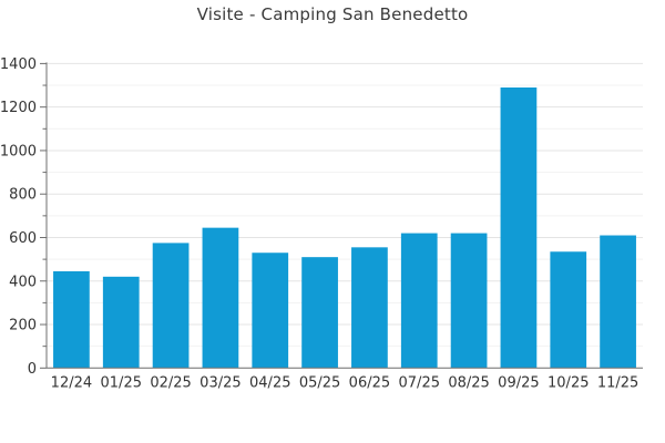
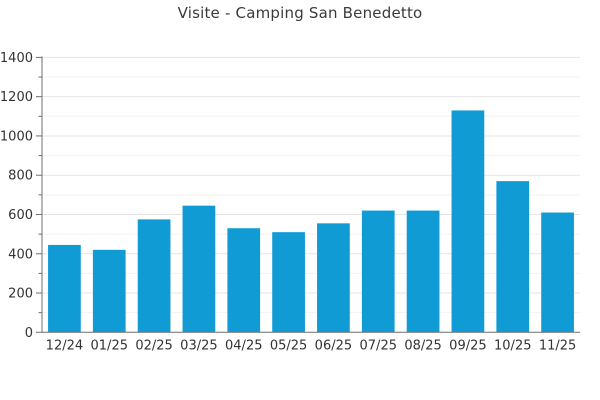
09/25: 1290 -> 1130
10/25: 540 -> 770
